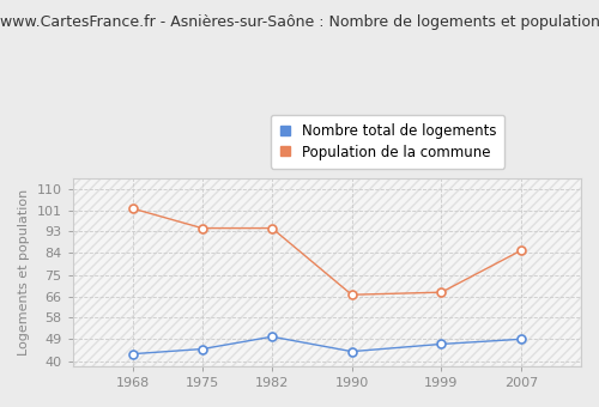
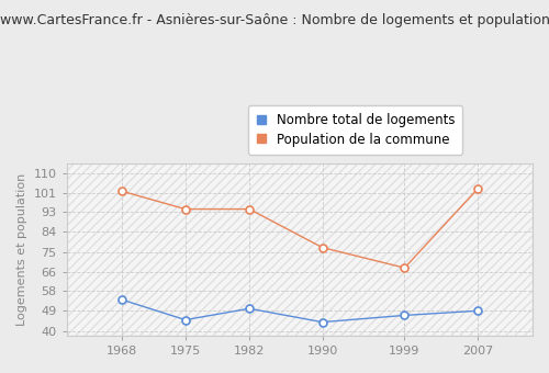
Nombre total de logements/1968: 43 -> 54
Population de la commune/1990: 67 -> 77
Population de la commune/2007: 85 -> 103
